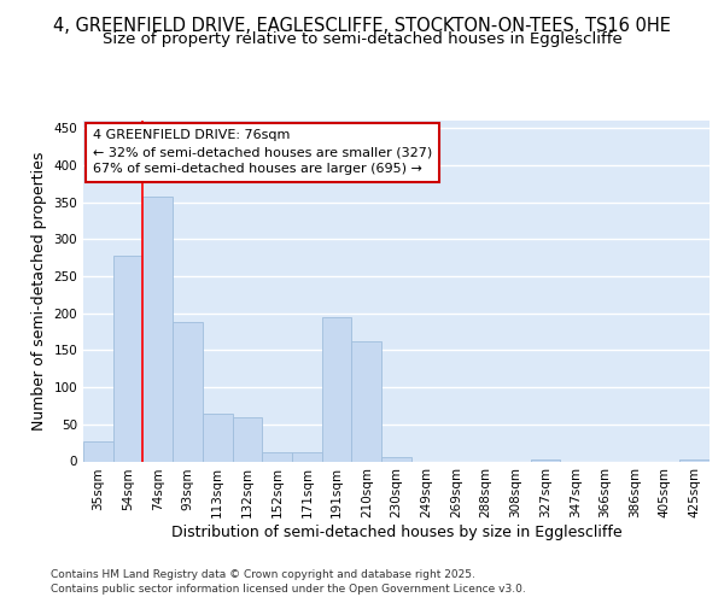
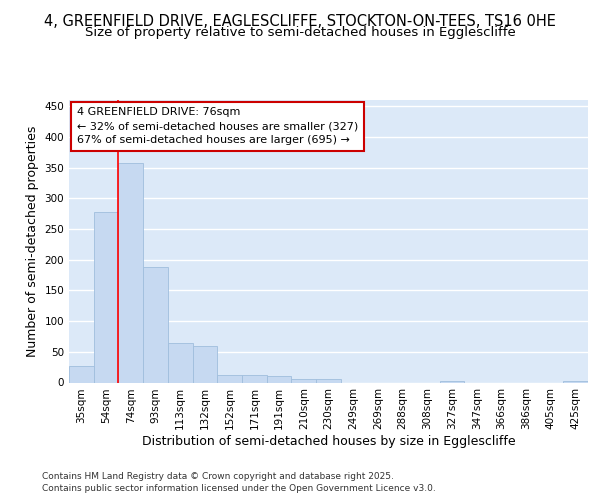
191sqm: 194 -> 10
210sqm: 162 -> 5
